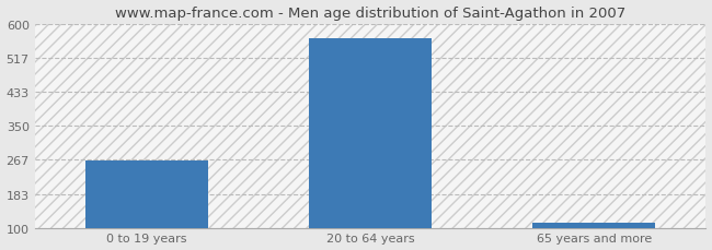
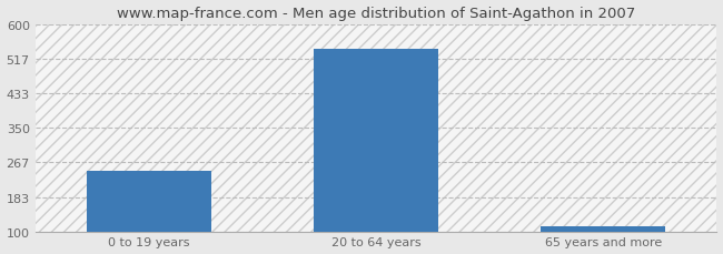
0 to 19 years: 265 -> 247
20 to 64 years: 565 -> 540
